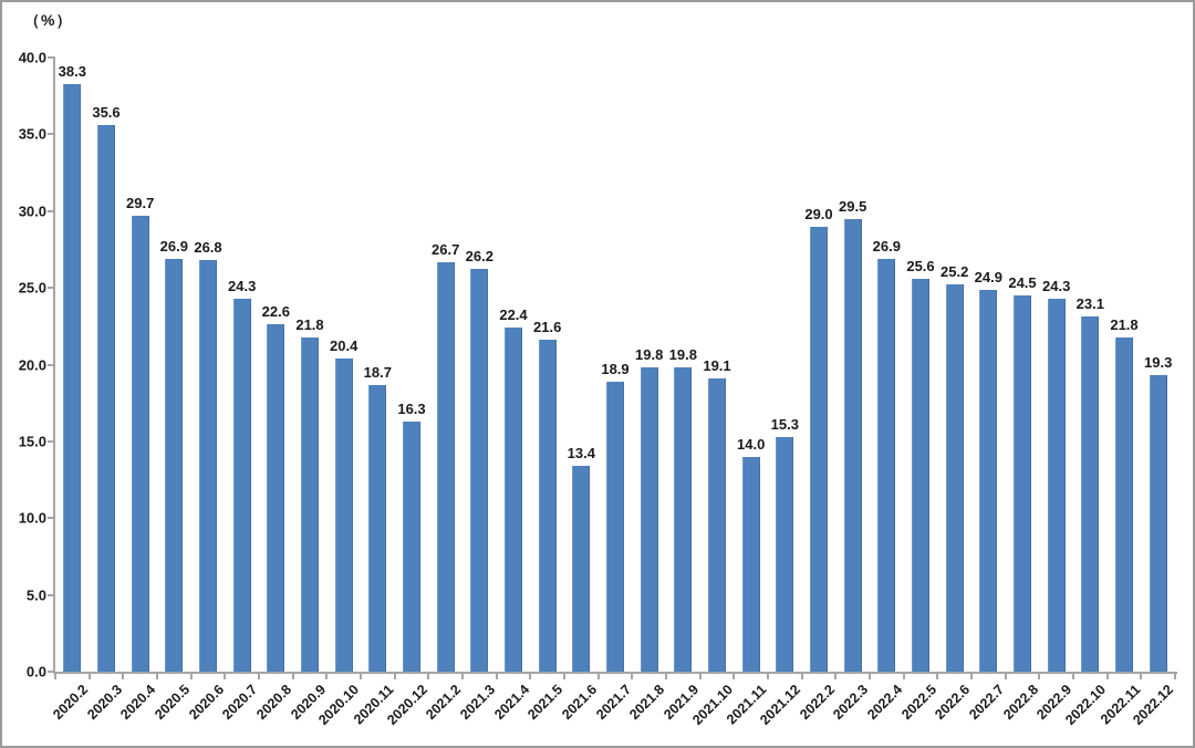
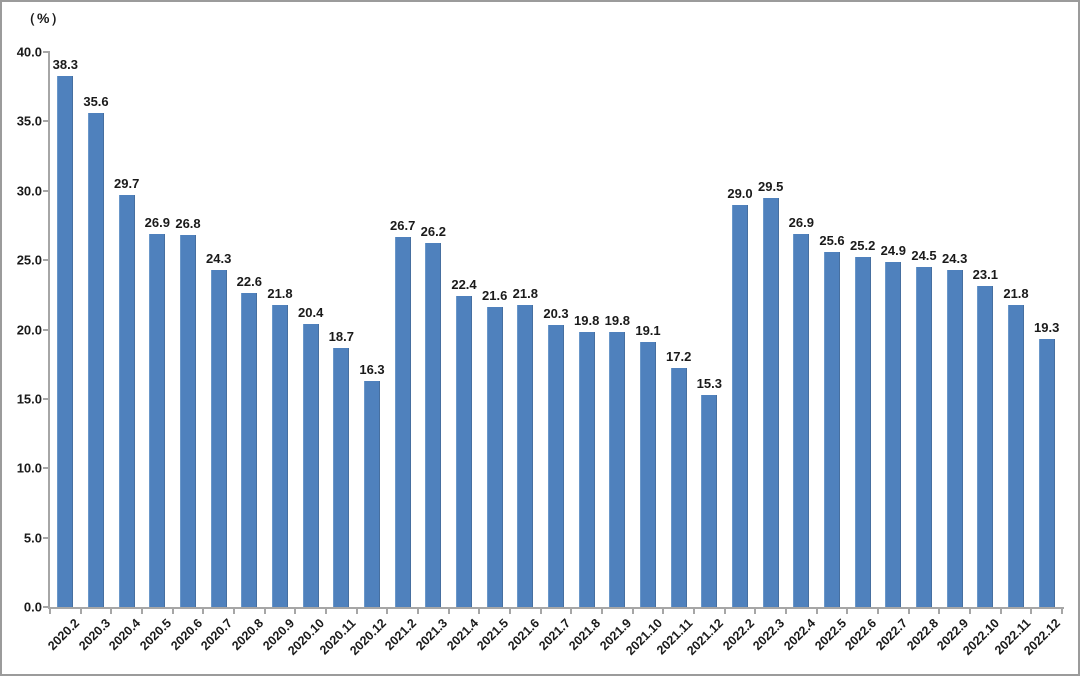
2021.6: 13.4 -> 21.8
2021.7: 18.9 -> 20.3
2021.11: 14.0 -> 17.2
